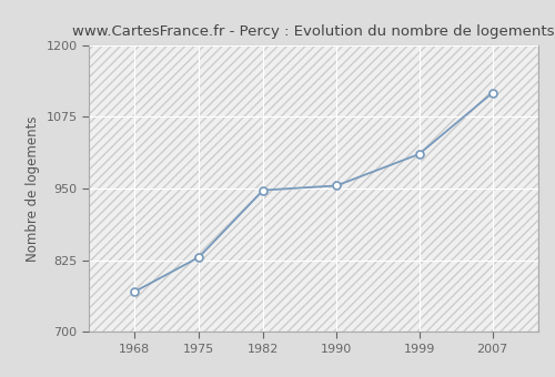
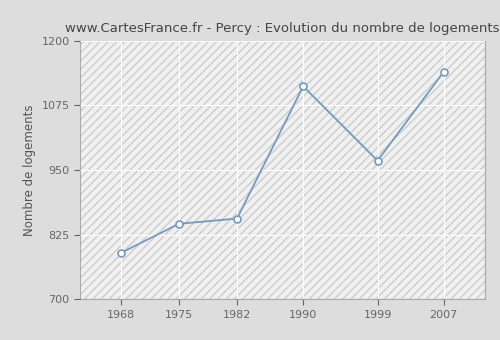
1968: 770 -> 790
1975: 830 -> 846
1982: 947 -> 856
1990: 955 -> 1112
1999: 1010 -> 968
2007: 1117 -> 1140
